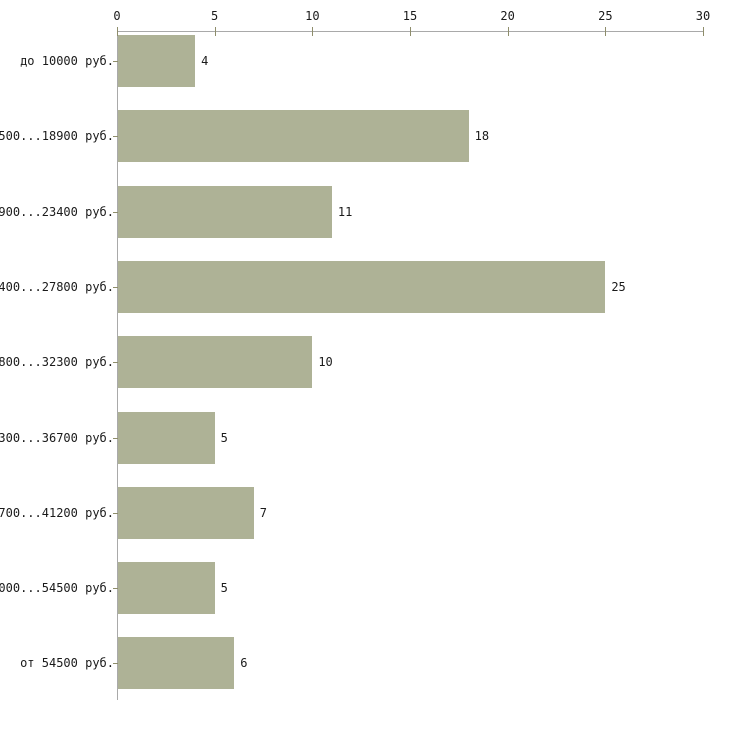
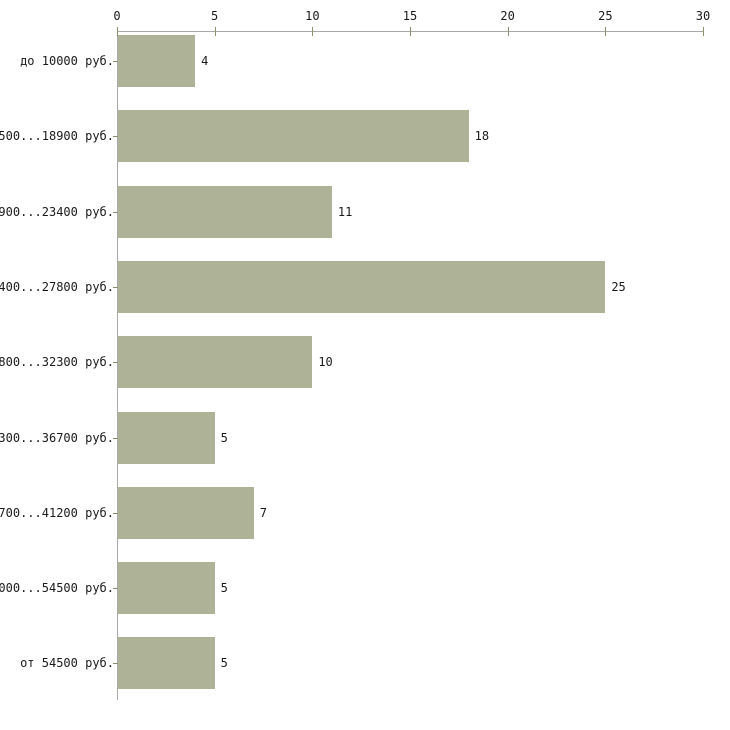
от 54500 руб.: 6 -> 5
